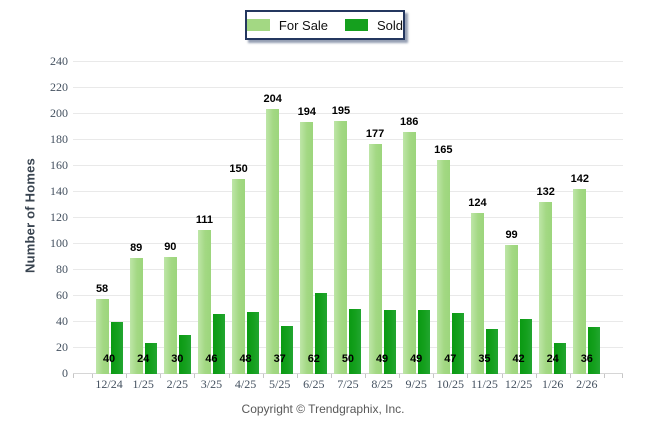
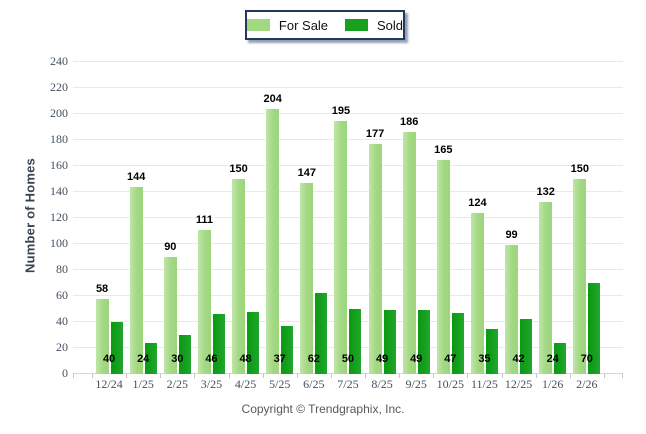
For Sale/1/25: 89 -> 144
For Sale/6/25: 194 -> 147
For Sale/2/26: 142 -> 150
Sold/2/26: 36 -> 70
